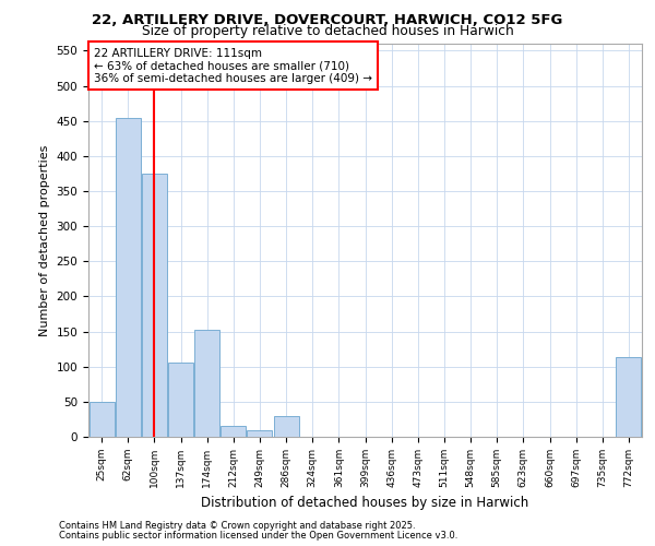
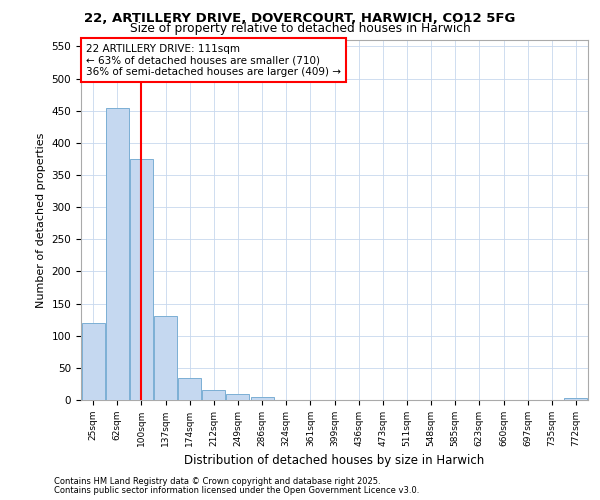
25sqm: 50 -> 120
137sqm: 106 -> 130
174sqm: 152 -> 35
286sqm: 30 -> 5
772sqm: 114 -> 3
